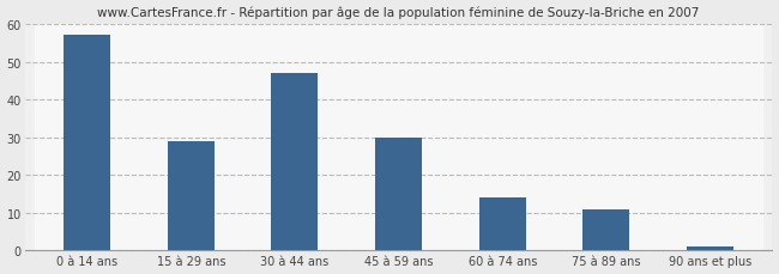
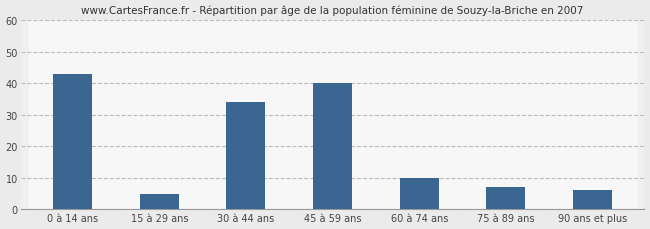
0 à 14 ans: 57 -> 43
15 à 29 ans: 29 -> 5
30 à 44 ans: 47 -> 34
45 à 59 ans: 30 -> 40
60 à 74 ans: 14 -> 10
75 à 89 ans: 11 -> 7
90 ans et plus: 1 -> 6
